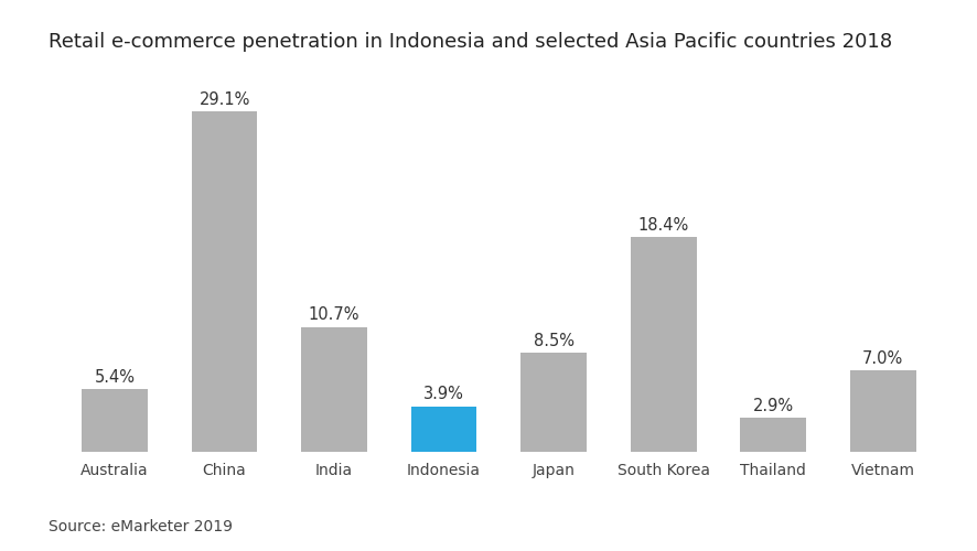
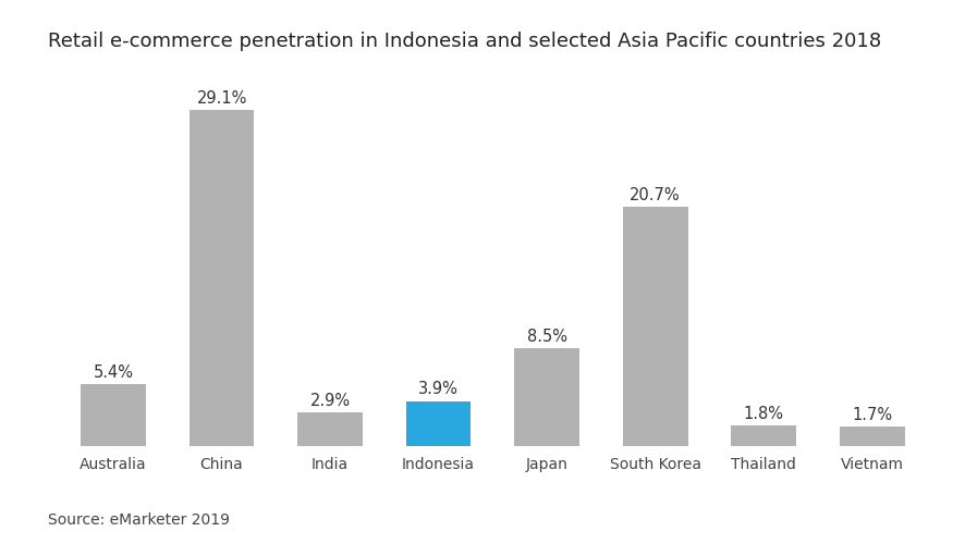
India: 10.7% -> 2.9%
South Korea: 18.4% -> 20.7%
Thailand: 2.9% -> 1.8%
Vietnam: 7.0% -> 1.7%
